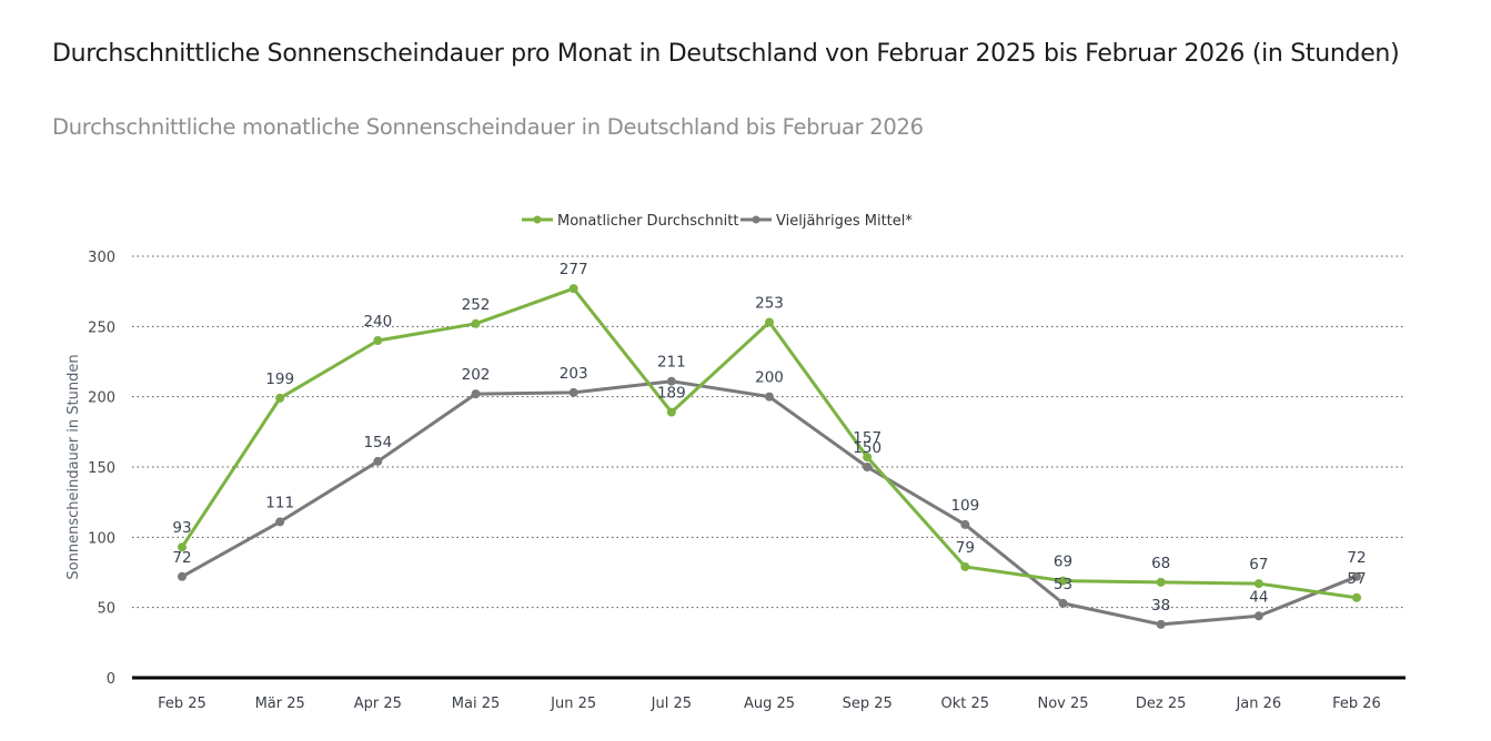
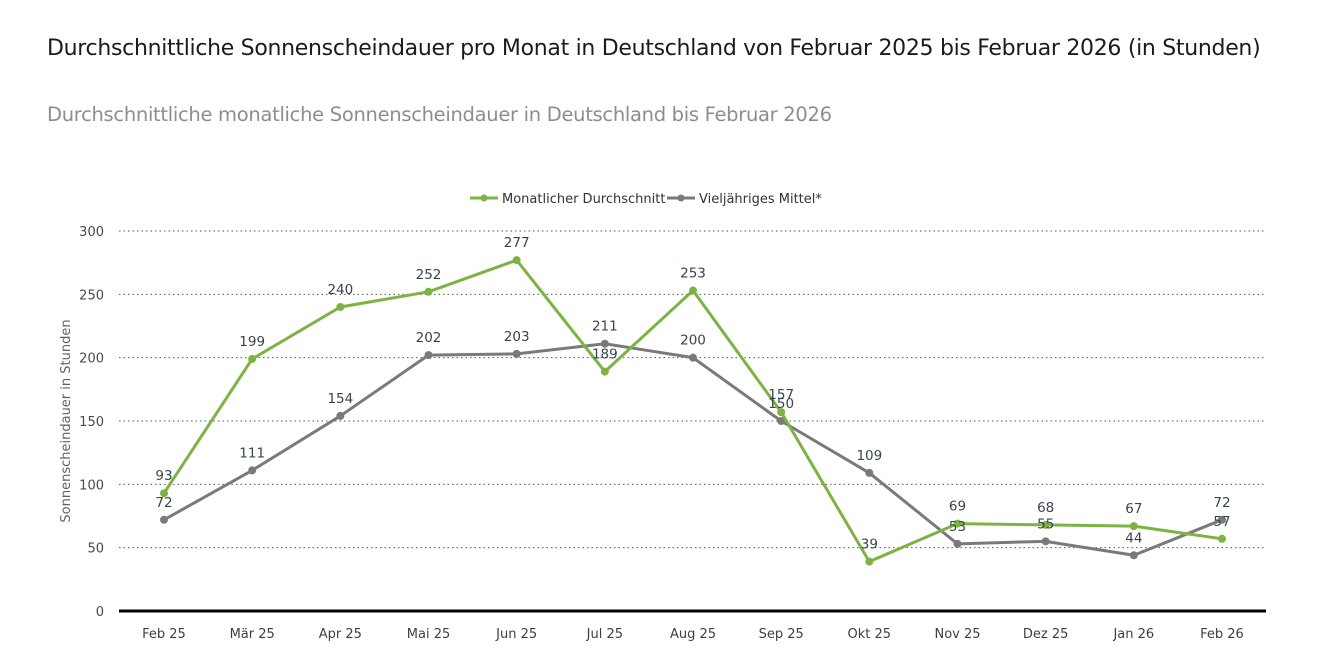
Monatlicher Durchschnitt/Okt 25: 79 -> 39
Vieljähriges Mittel*/Dez 25: 38 -> 55
